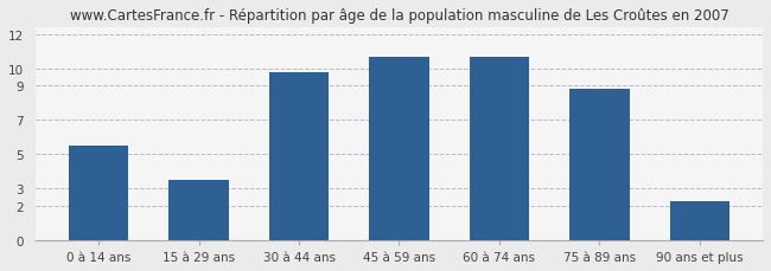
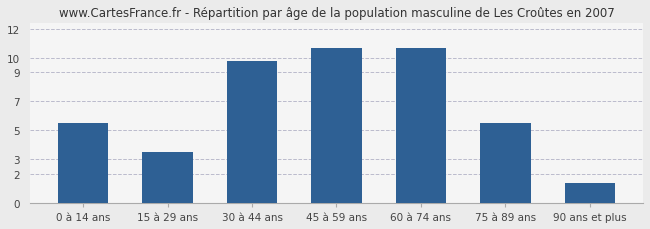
75 à 89 ans: 8.8 -> 5.5
90 ans et plus: 2.3 -> 1.4
